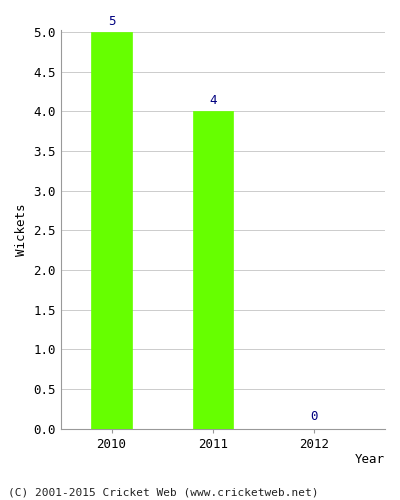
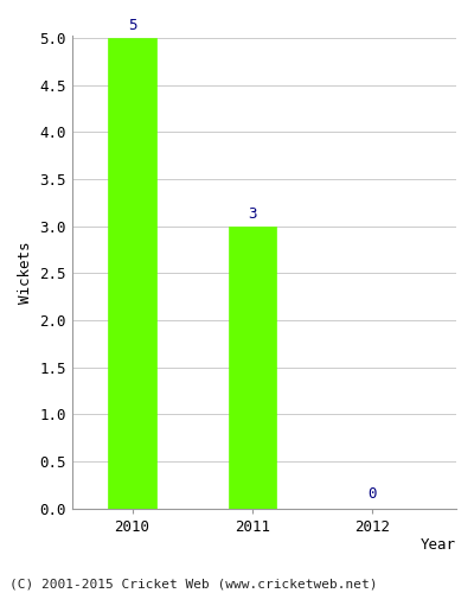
2011: 4 -> 3
